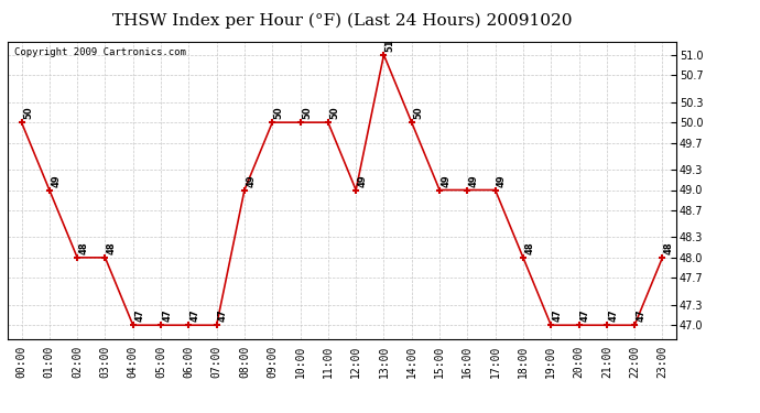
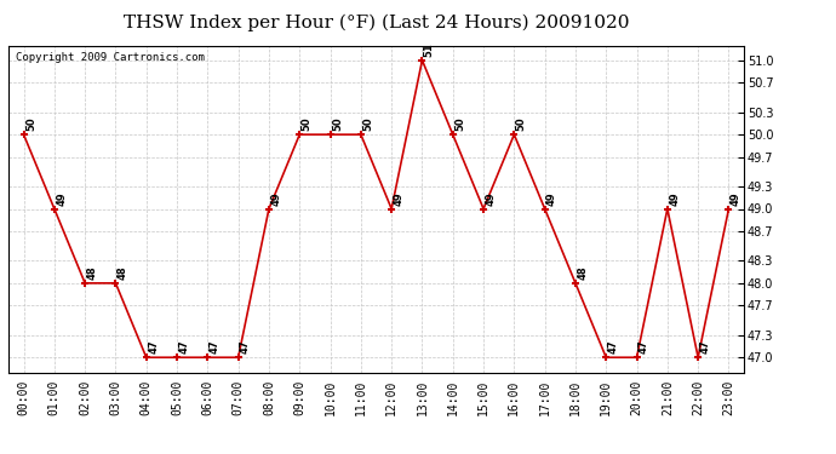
16:00: 49 -> 50
21:00: 47 -> 49
23:00: 48 -> 49
